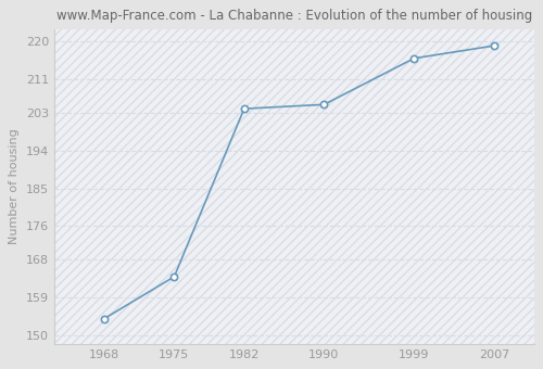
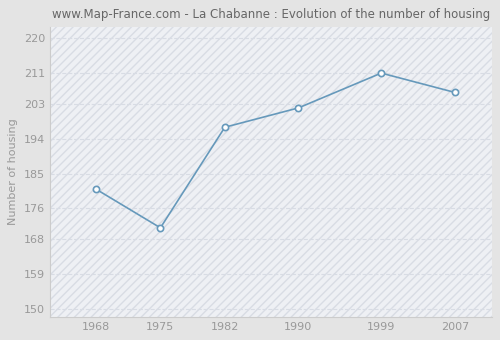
1968: 154 -> 181
1975: 164 -> 171
1982: 204 -> 197
1990: 205 -> 202
1999: 216 -> 211
2007: 219 -> 206
